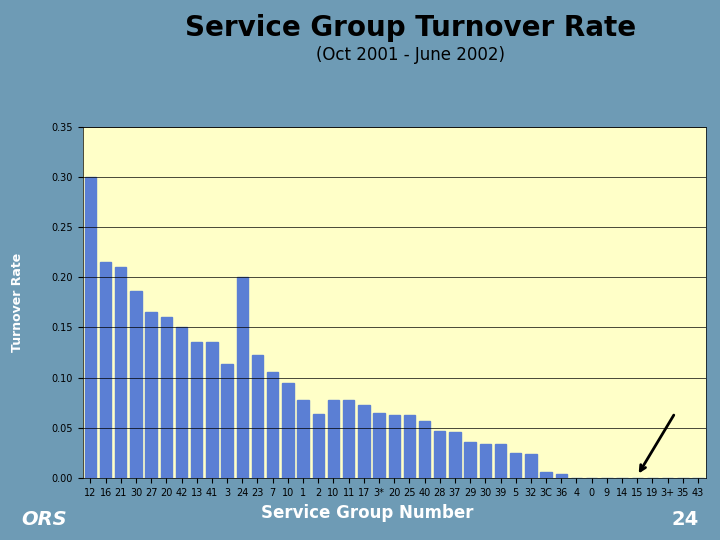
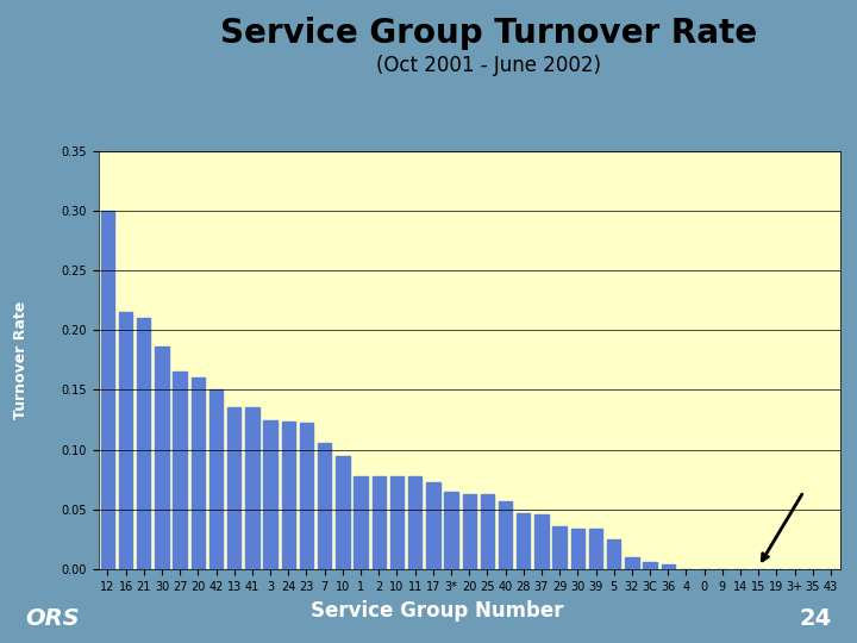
3: 0.114 -> 0.125
24: 0.200 -> 0.124
2: 0.064 -> 0.078
32: 0.024 -> 0.010
